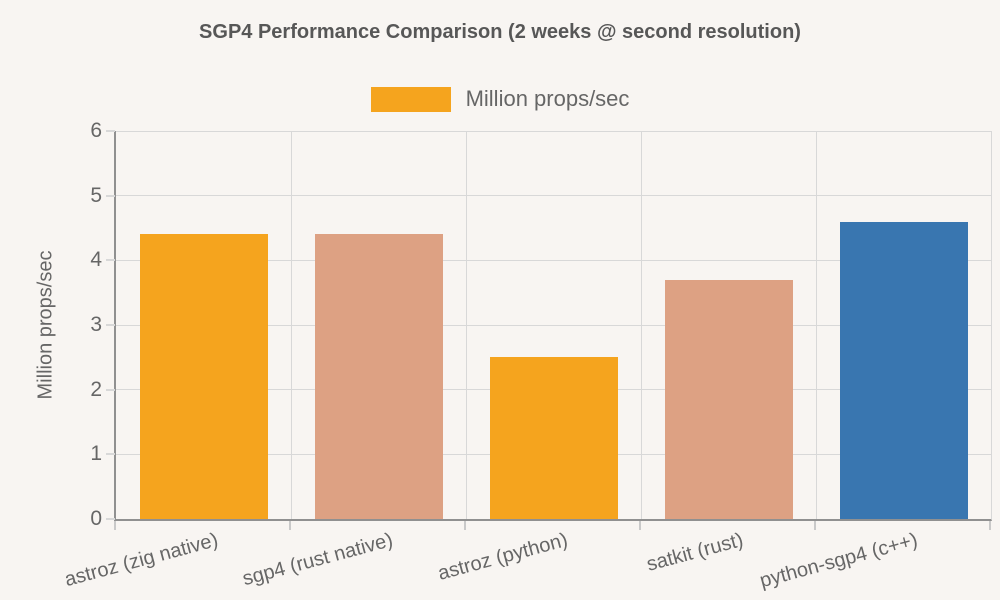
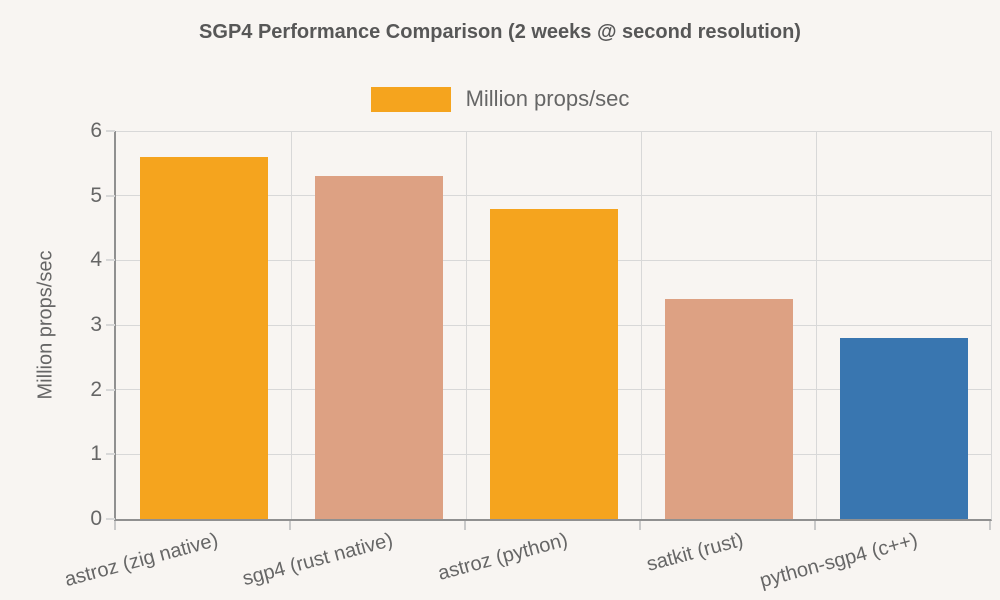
astroz (zig native): 4.4 -> 5.6
sgp4 (rust native): 4.4 -> 5.3
astroz (python): 2.5 -> 4.8
satkit (rust): 3.7 -> 3.4
python-sgp4 (c++): 4.6 -> 2.8
